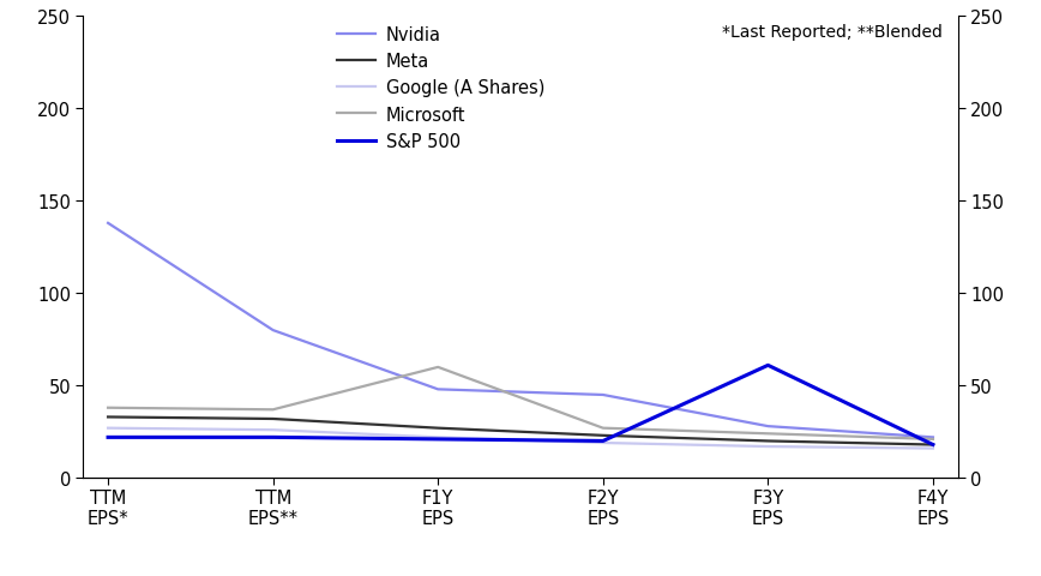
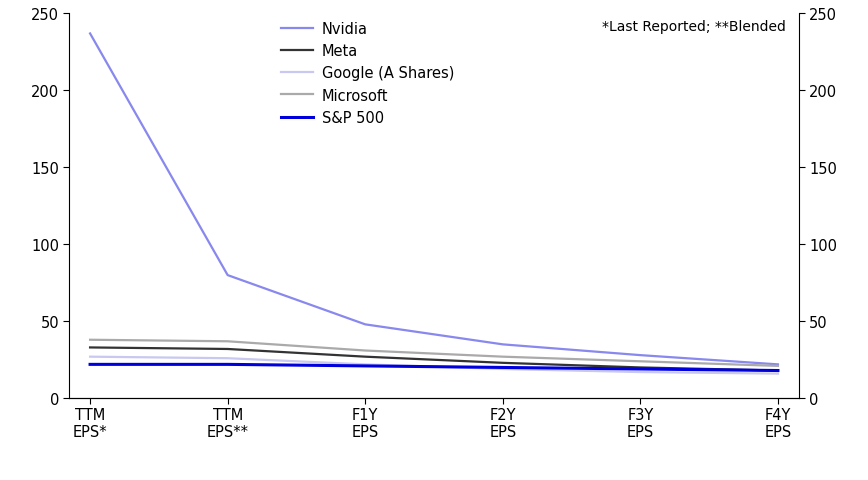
Nvidia/TTM EPS*: 138 -> 237
Microsoft/F1Y EPS: 60 -> 31
Nvidia/F2Y EPS: 45 -> 35
S&P 500/F3Y EPS: 61 -> 19
